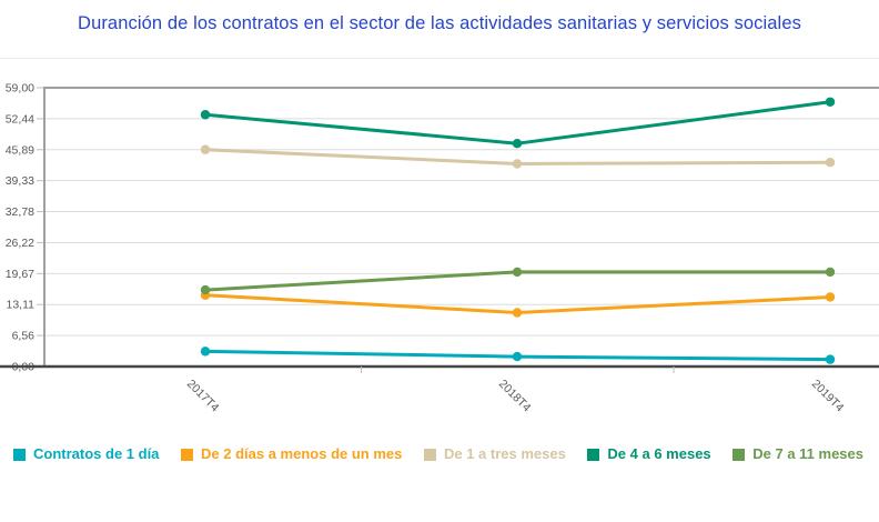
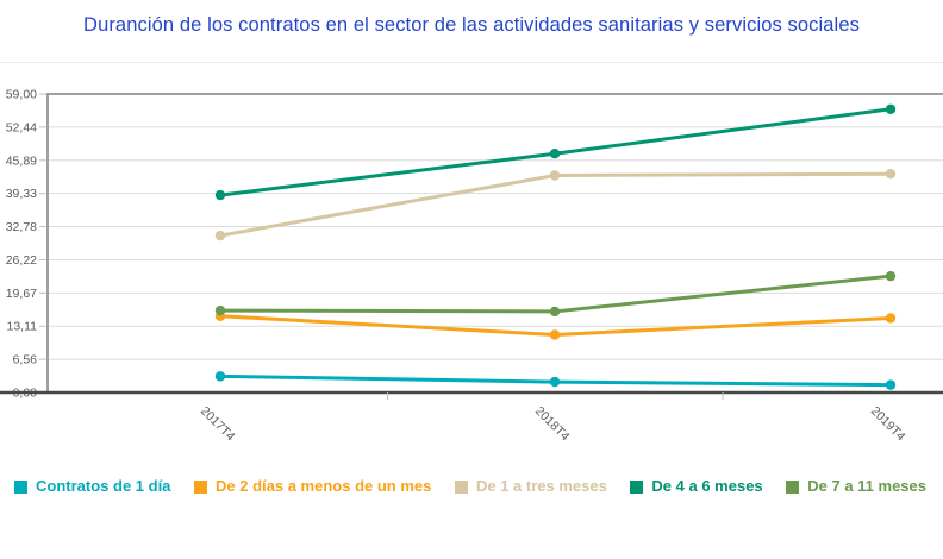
De 1 a tres meses/2017T4: 46 -> 31
De 4 a 6 meses/2017T4: 53 -> 39
De 7 a 11 meses/2018T4: 20 -> 16
De 7 a 11 meses/2019T4: 20 -> 23
